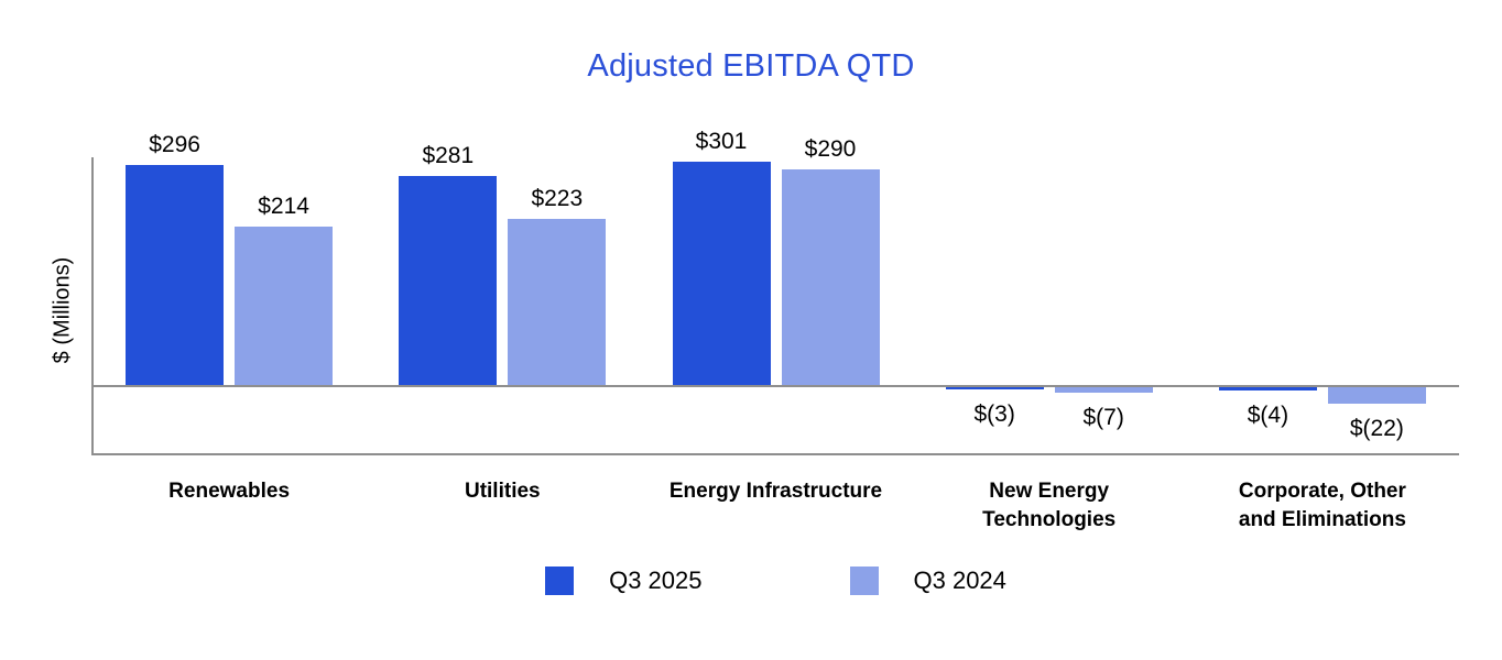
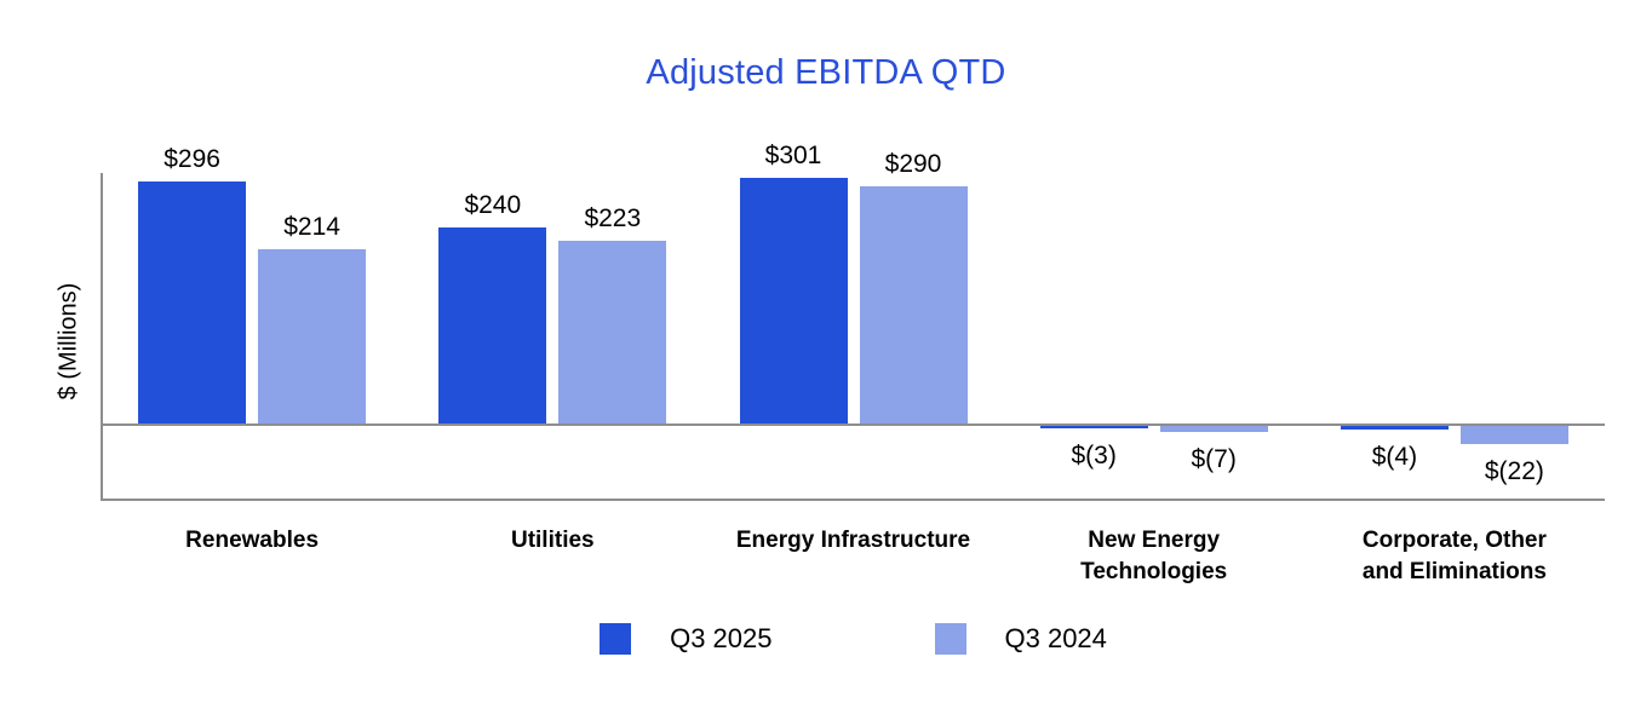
Q3 2025/Utilities: $281 -> $240
